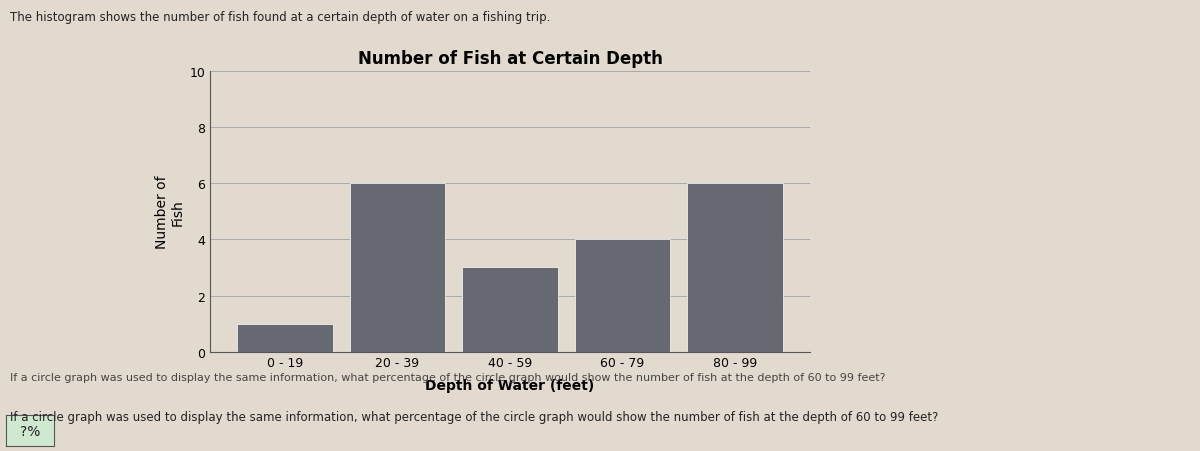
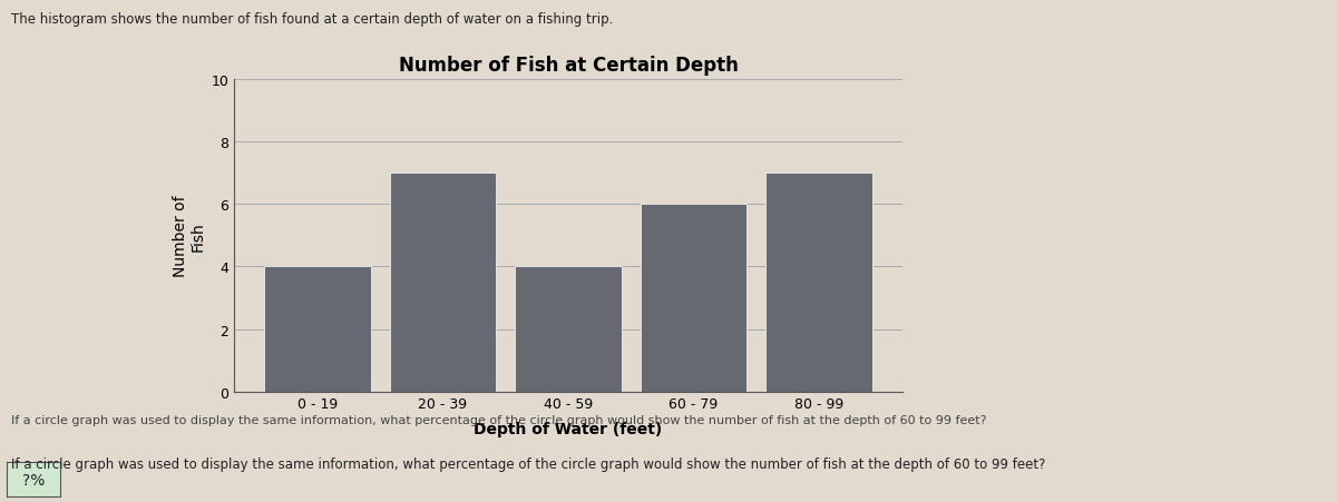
0 - 19: 1 -> 4
20 - 39: 6 -> 7
40 - 59: 3 -> 4
60 - 79: 4 -> 6
80 - 99: 6 -> 7
